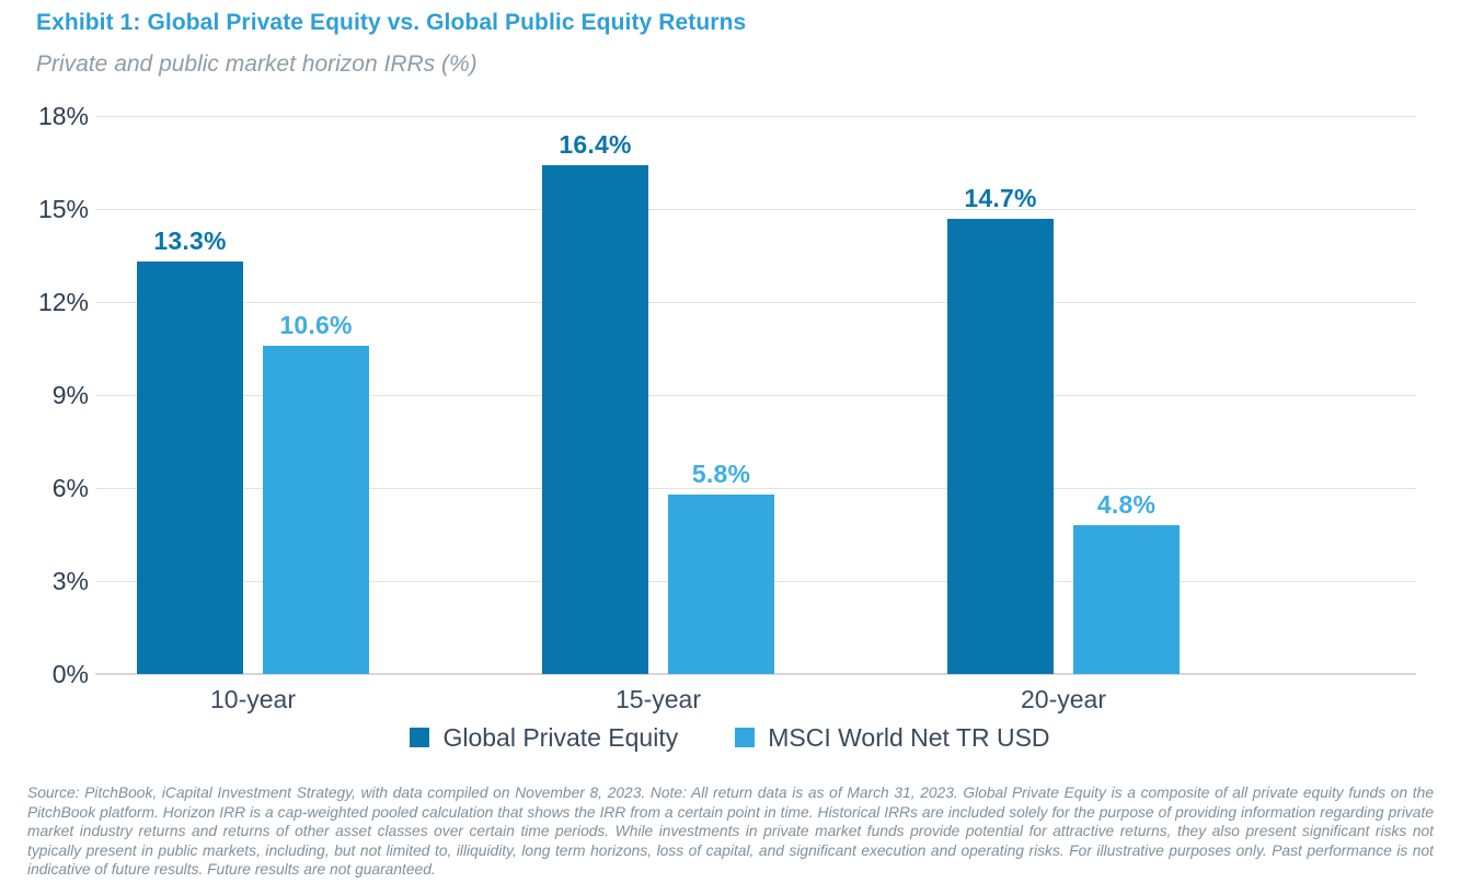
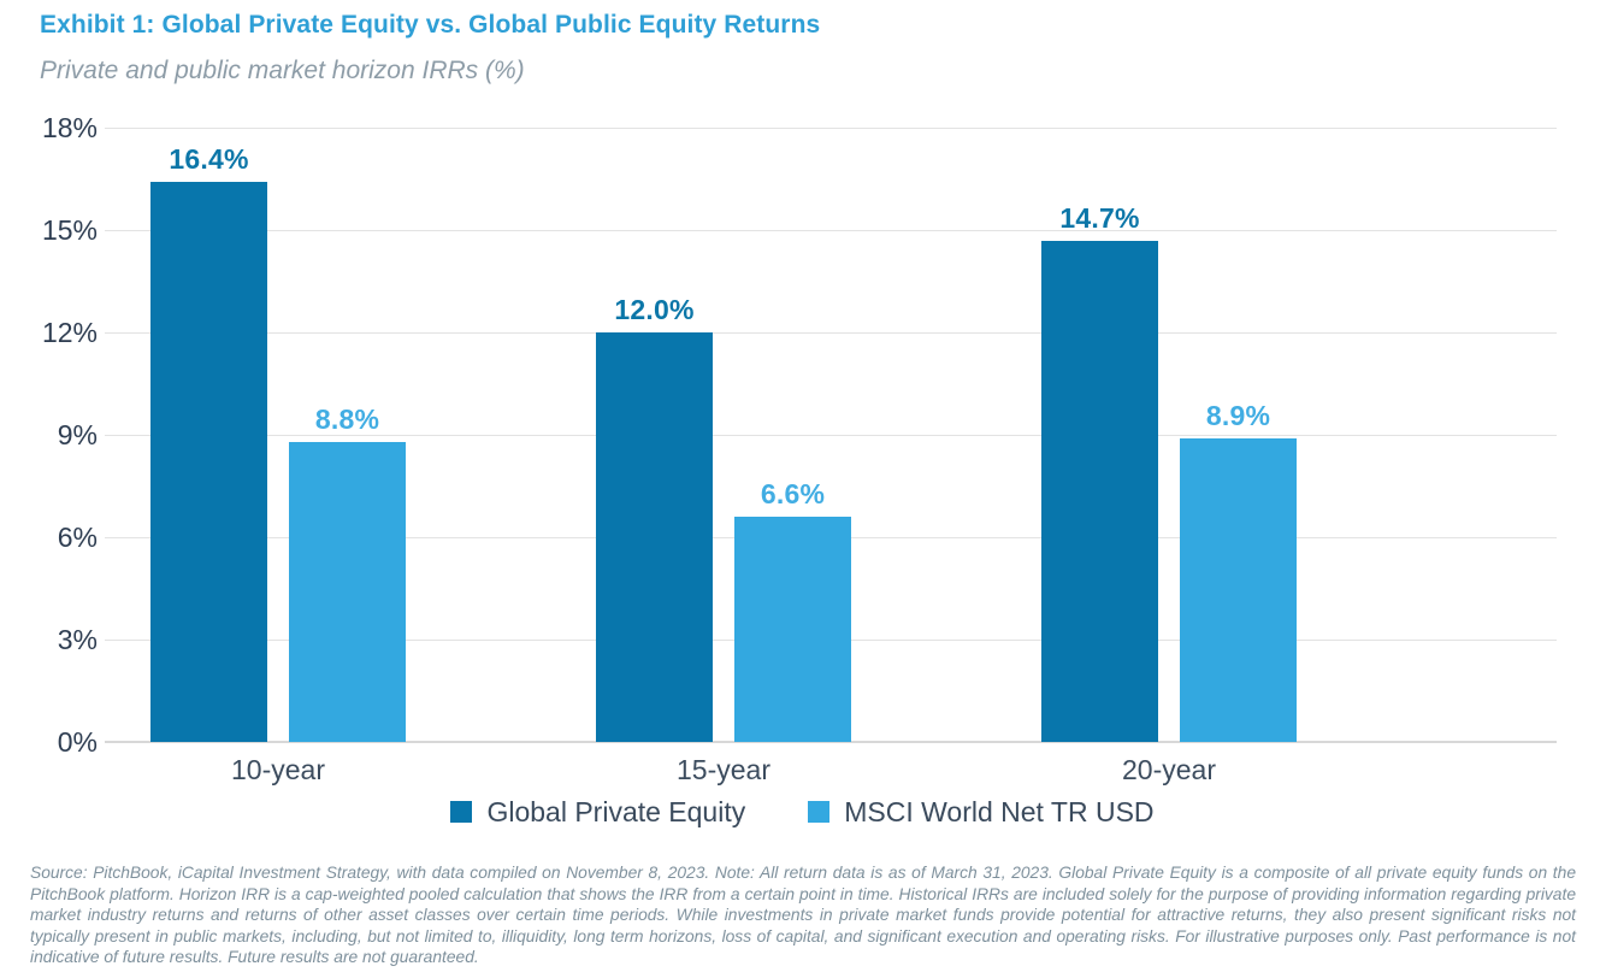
Global Private Equity/10-year: 13.3% -> 16.4%
MSCI World Net TR USD/10-year: 10.6% -> 8.8%
Global Private Equity/15-year: 16.4% -> 12.0%
MSCI World Net TR USD/15-year: 5.8% -> 6.6%
MSCI World Net TR USD/20-year: 4.8% -> 8.9%
